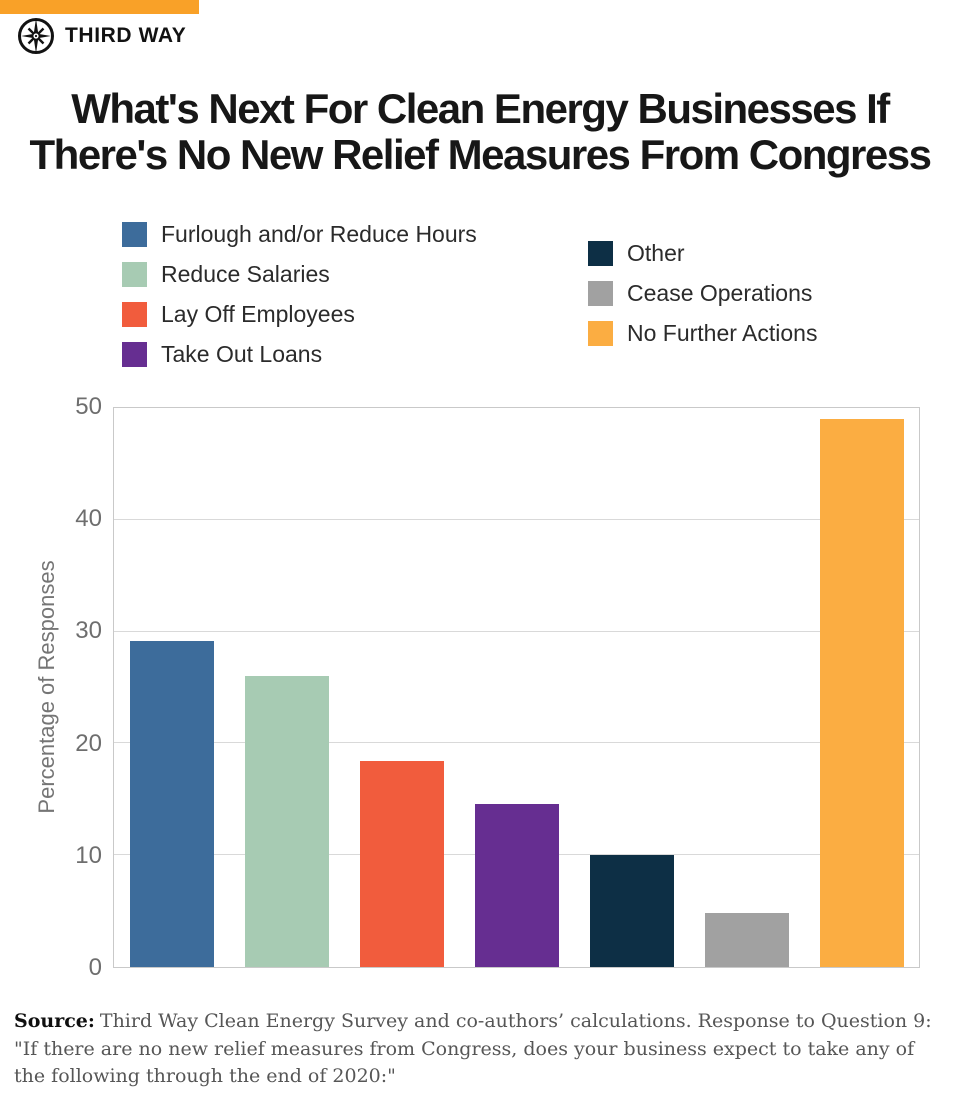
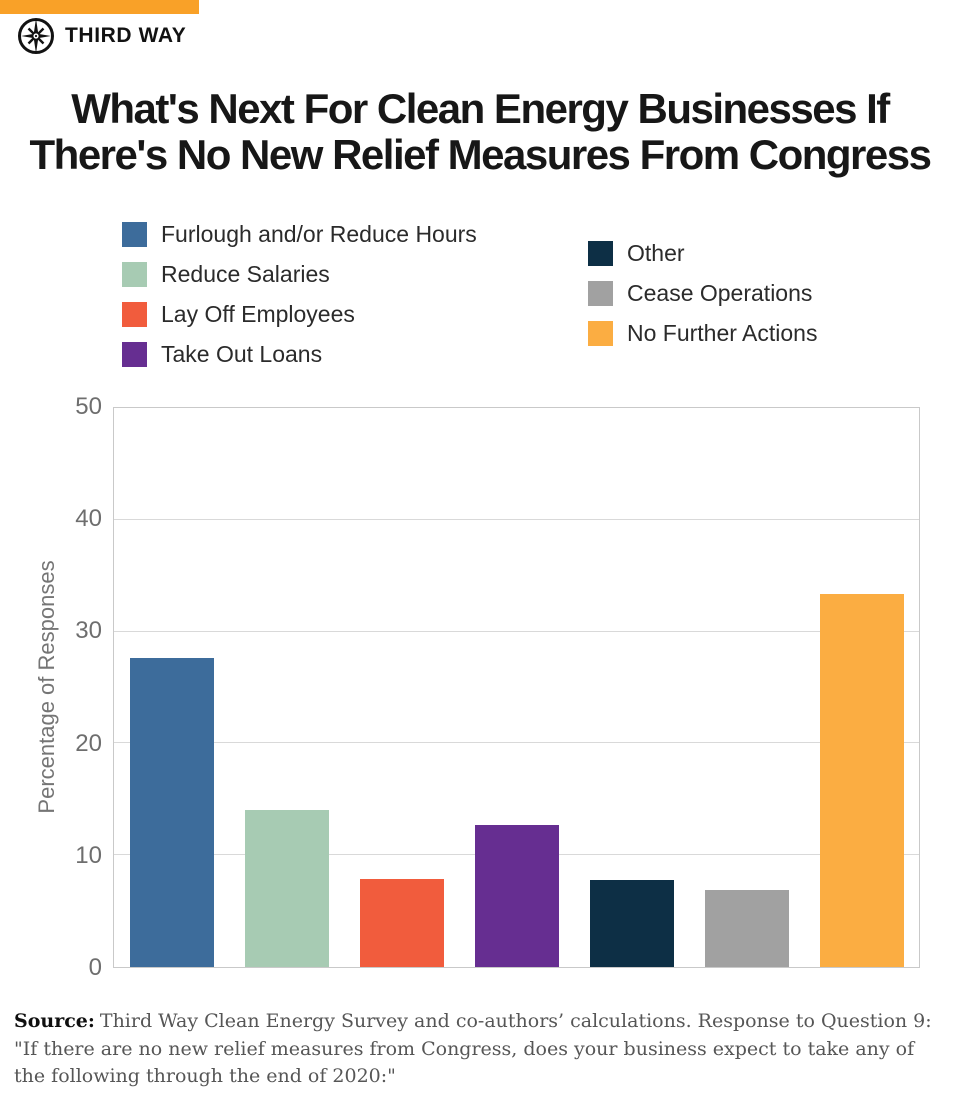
Furlough and/or Reduce Hours: 29.2 -> 27.6
Reduce Salaries: 26.0 -> 14.0
Lay Off Employees: 18.4 -> 7.9
Take Out Loans: 14.6 -> 12.7
Other: 10.0 -> 7.8
Cease Operations: 4.8 -> 6.9
No Further Actions: 49.0 -> 33.4
